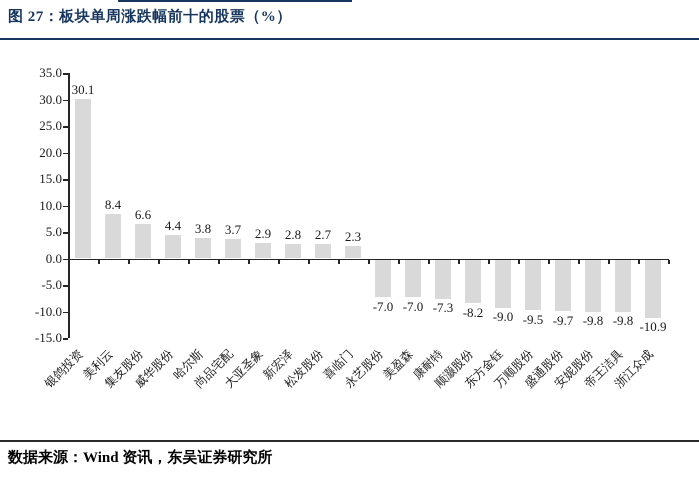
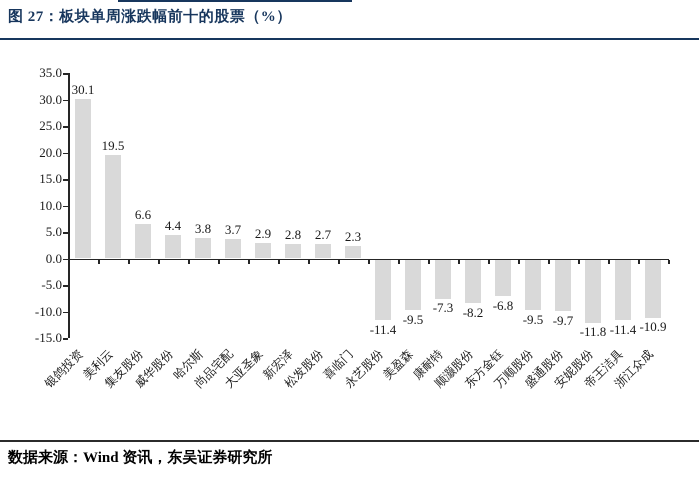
美利云: 8.4 -> 19.5
永艺股份: -7.0 -> -11.4
美盈森: -7.0 -> -9.5
东方金钰: -9.0 -> -6.8
安妮股份: -9.8 -> -11.8
帝王洁具: -9.8 -> -11.4
